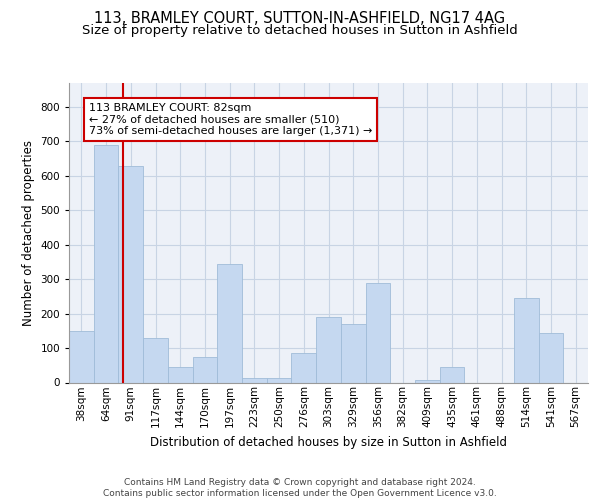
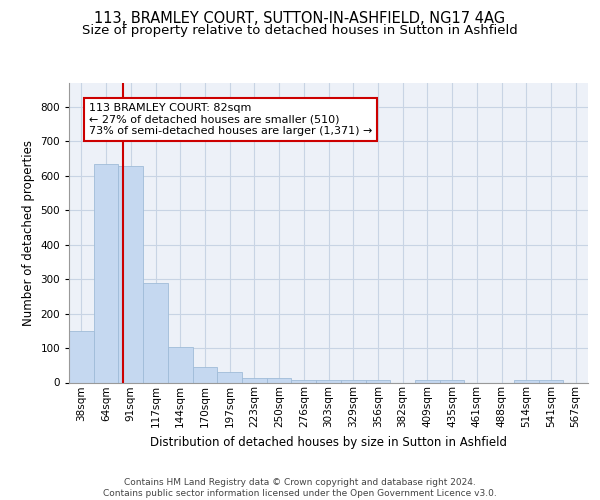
64sqm: 690 -> 635
117sqm: 130 -> 288
144sqm: 45 -> 103
170sqm: 75 -> 46
197sqm: 345 -> 30
276sqm: 85 -> 8
303sqm: 190 -> 8
329sqm: 170 -> 8
356sqm: 290 -> 8
435sqm: 45 -> 8
514sqm: 245 -> 8
541sqm: 145 -> 8
